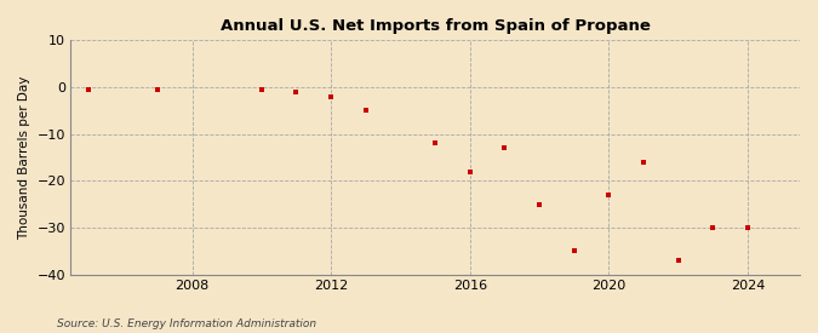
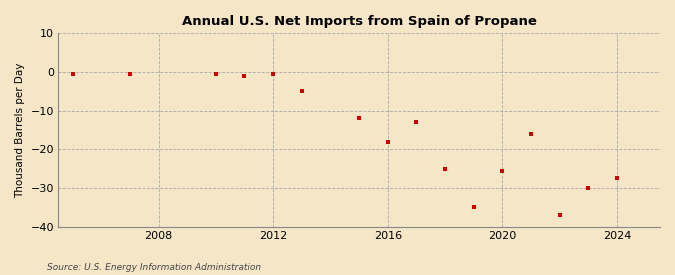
2012: -2.0 -> -0.5
2020: -23.0 -> -25.5
2024: -30.0 -> -27.5
